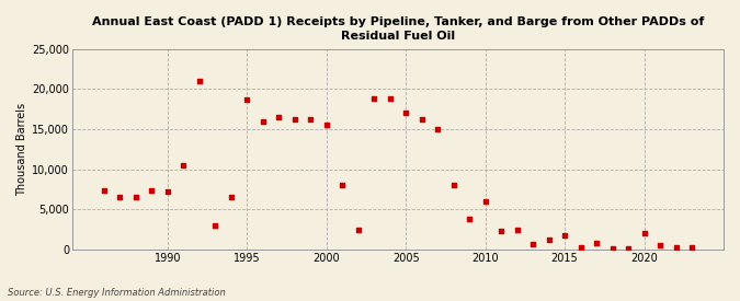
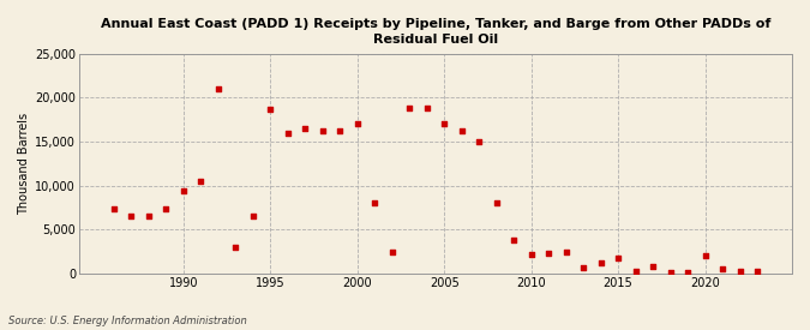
1990: 7,200 -> 9,400
2000: 15,600 -> 17,000
2010: 6,000 -> 2,200
